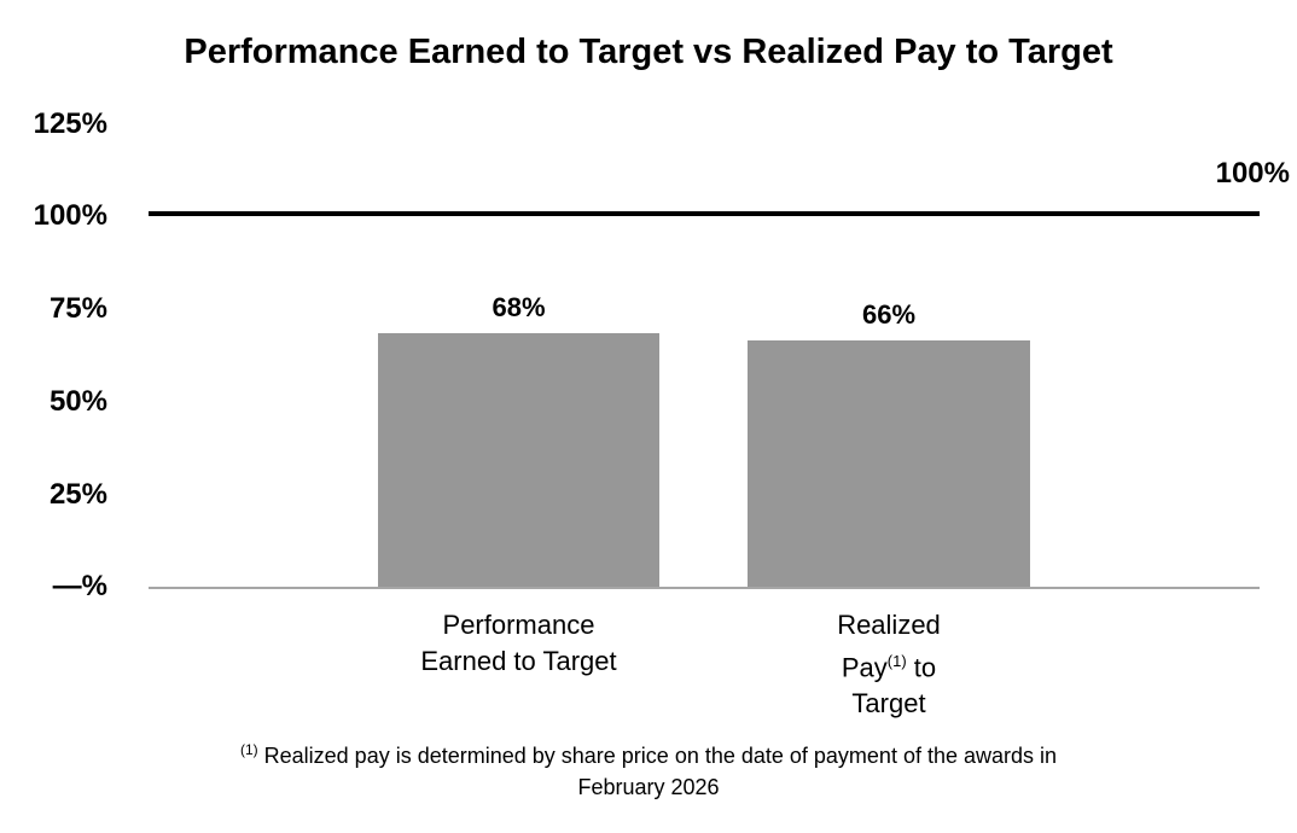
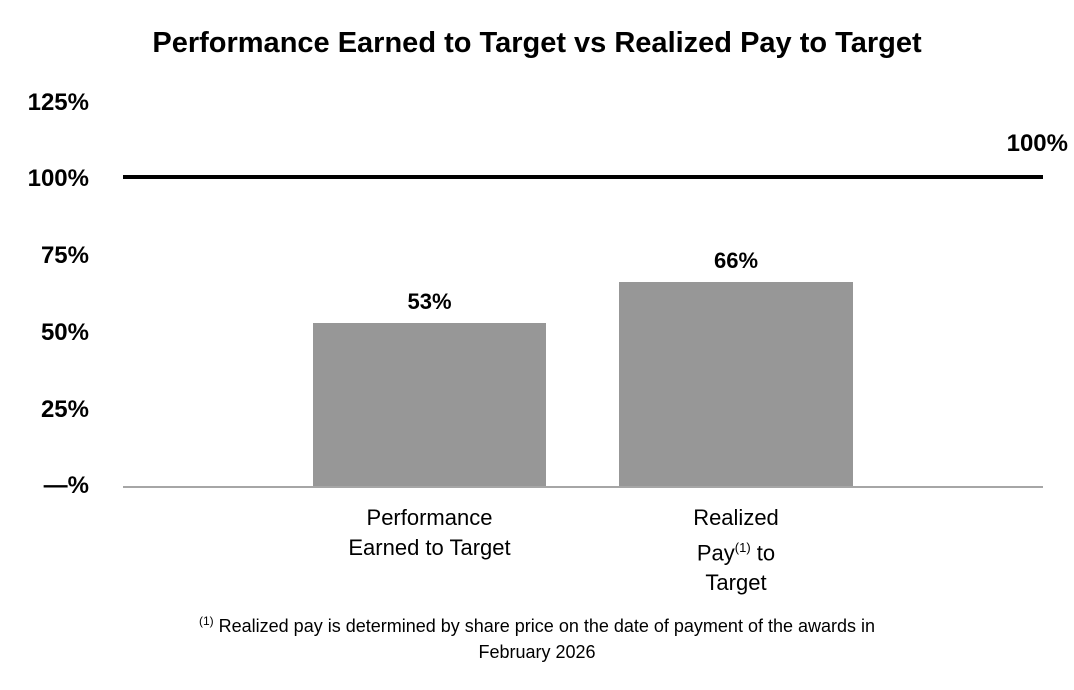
Performance Earned to Target: 68% -> 53%
